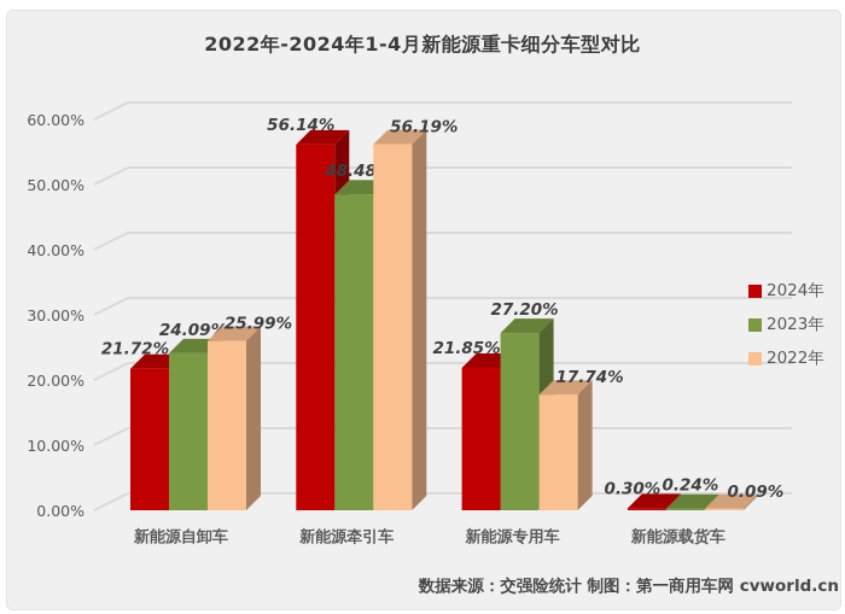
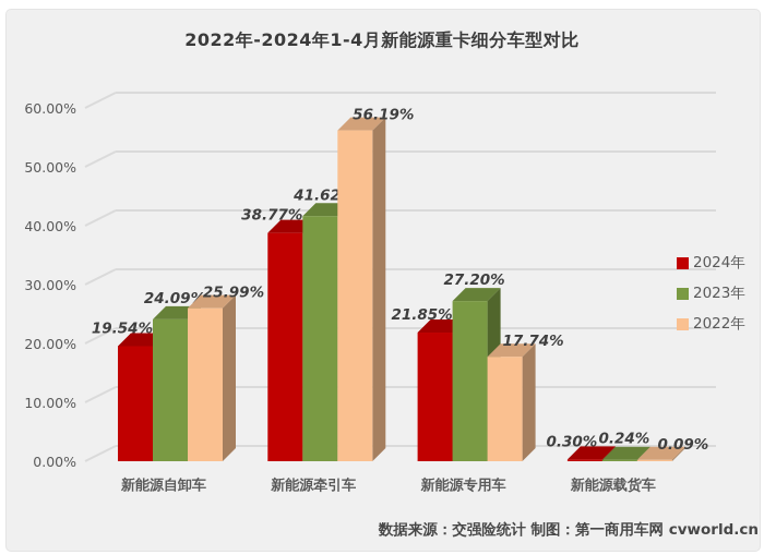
2024年/新能源自卸车: 21.72% -> 19.54%
2024年/新能源牵引车: 56.14% -> 38.77%
2023年/新能源牵引车: 48.48% -> 41.62%
